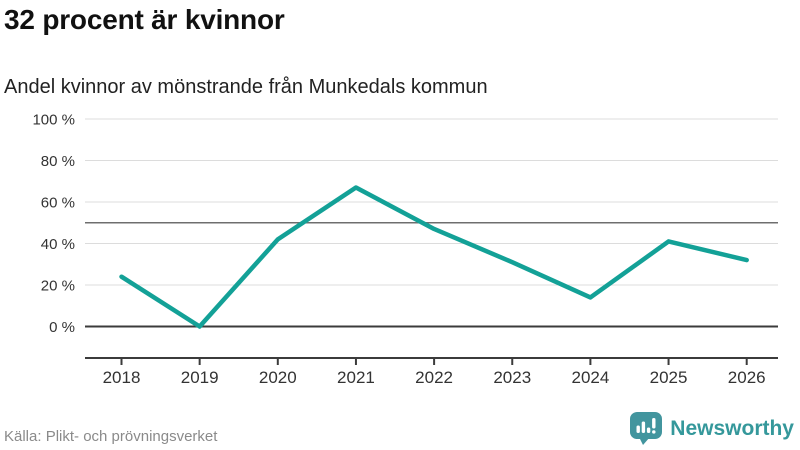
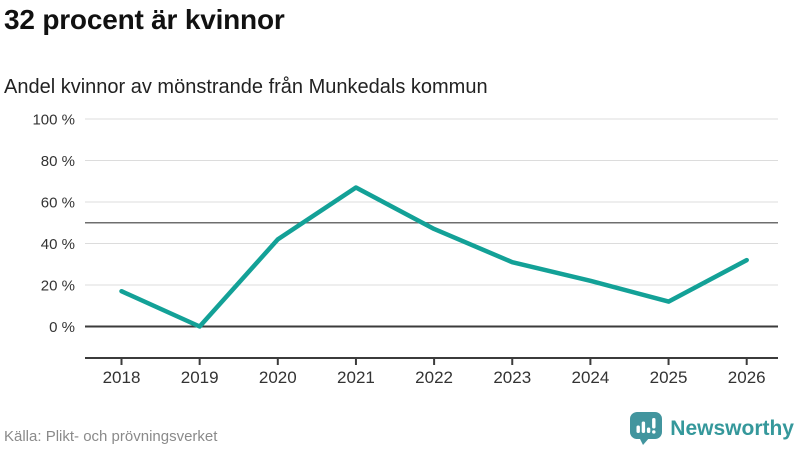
2018: 24% -> 17%
2024: 14% -> 22%
2025: 41% -> 12%
